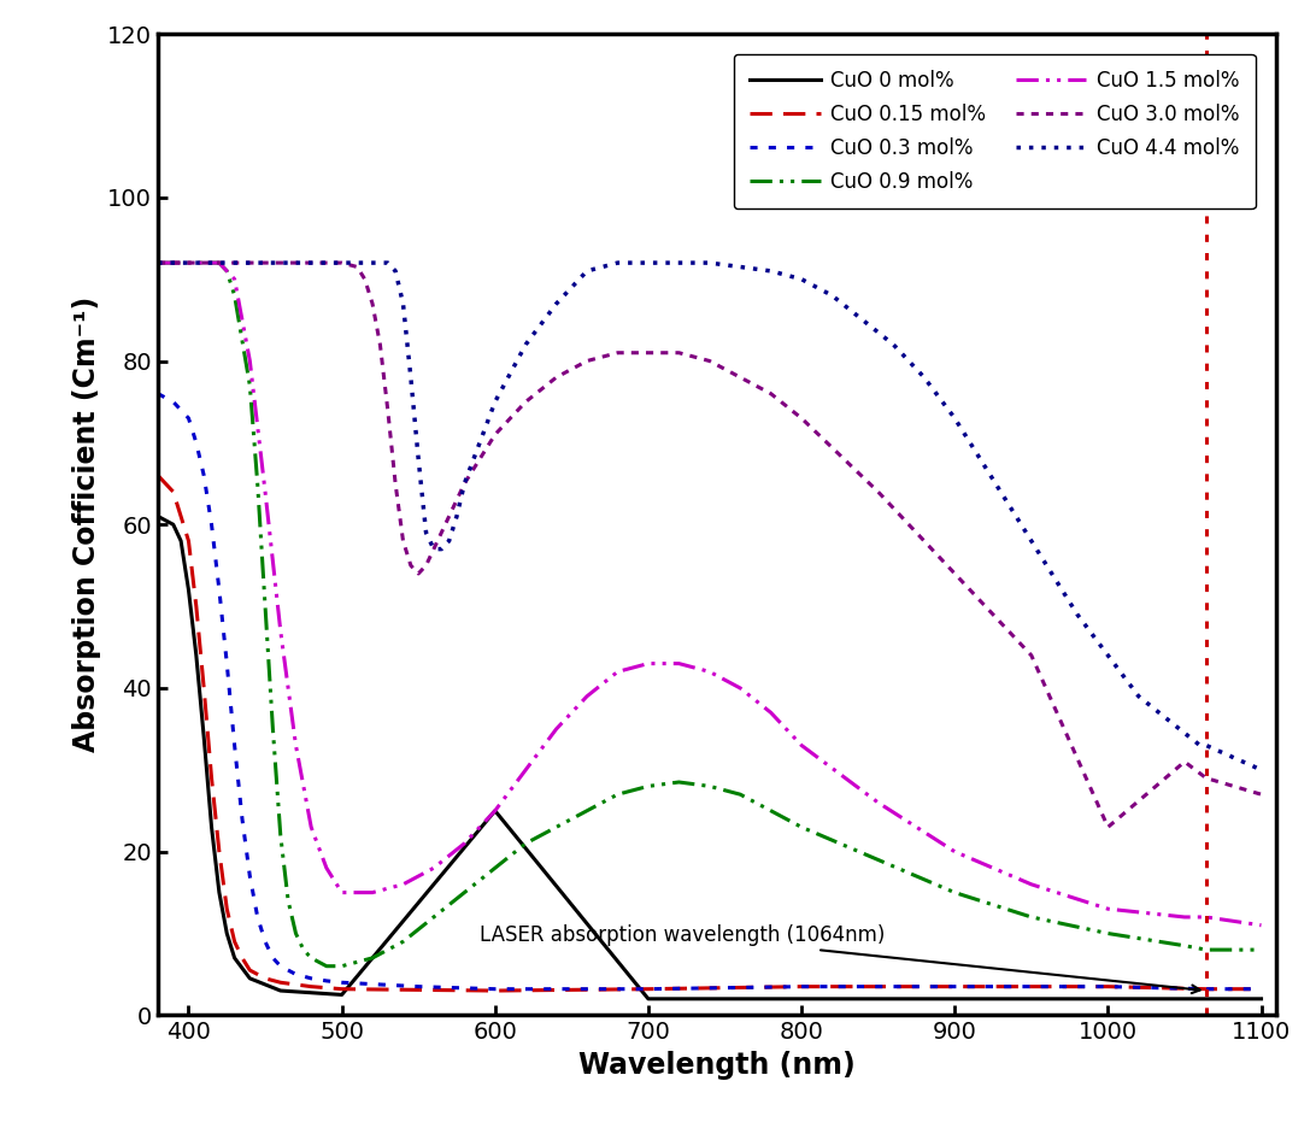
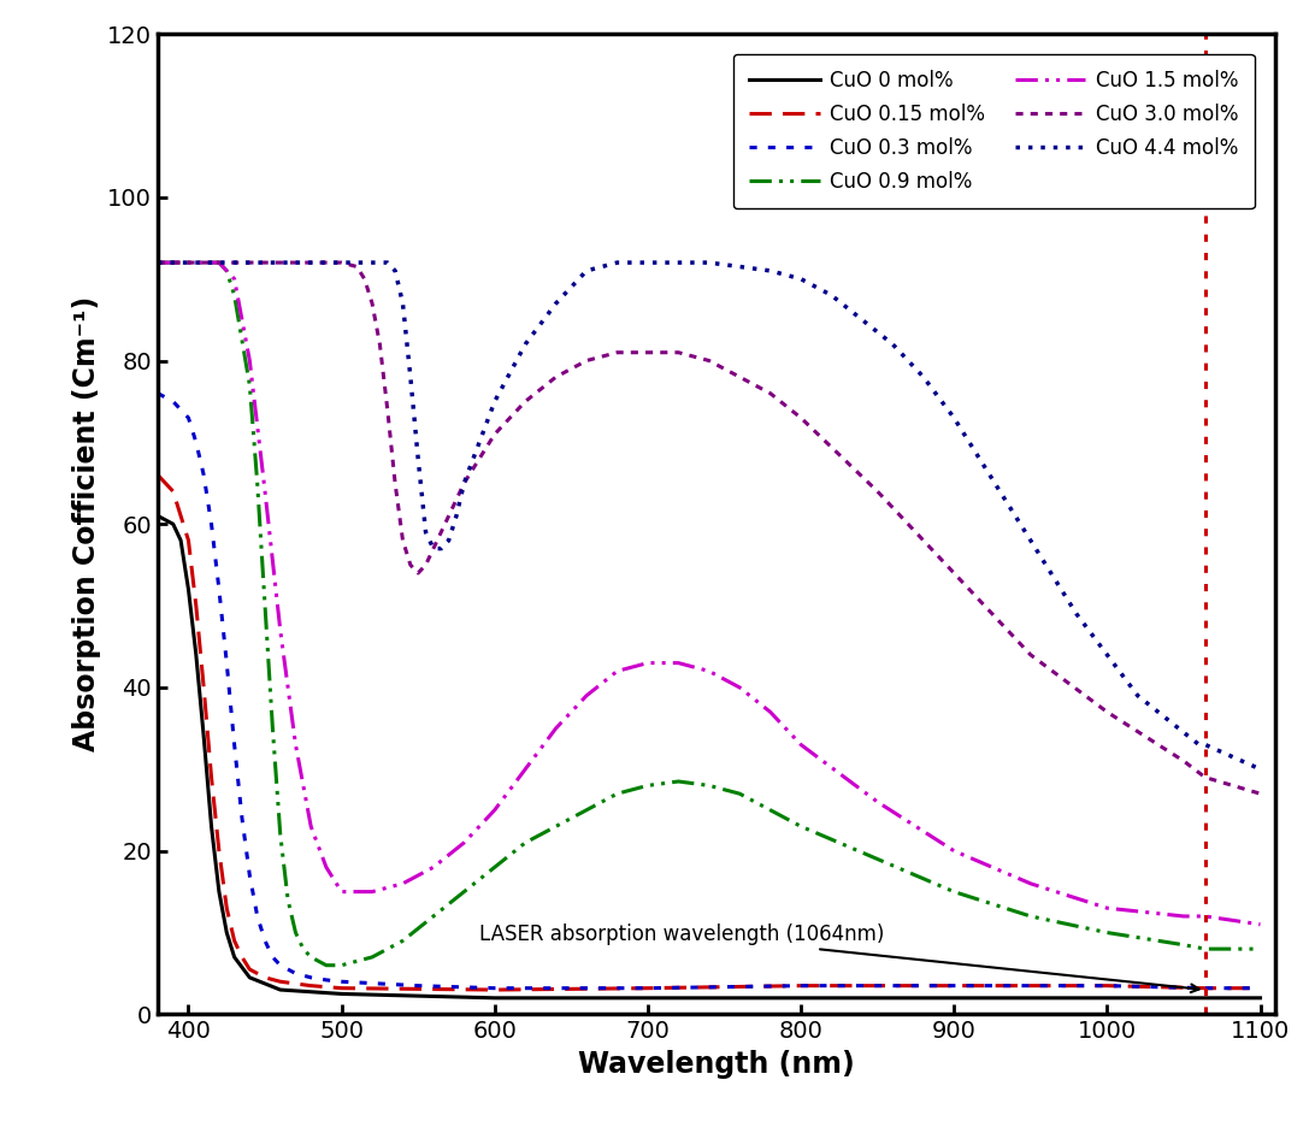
CuO 0 mol%/600: 25.0 -> 2.0
CuO 3.0 mol%/1000: 23.0 -> 37.0
